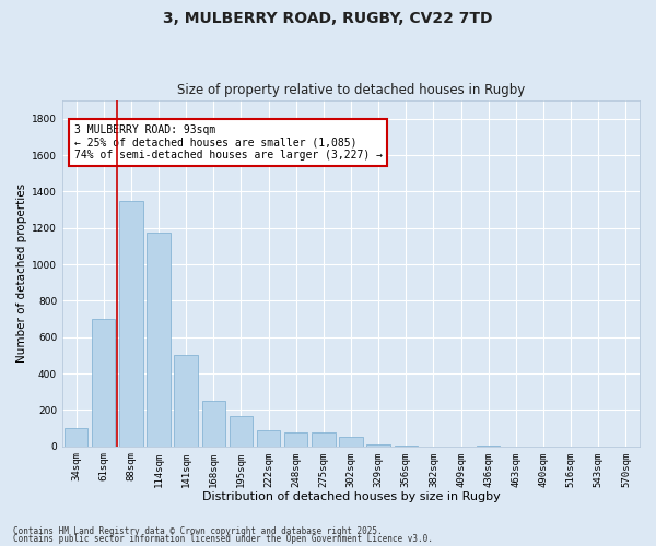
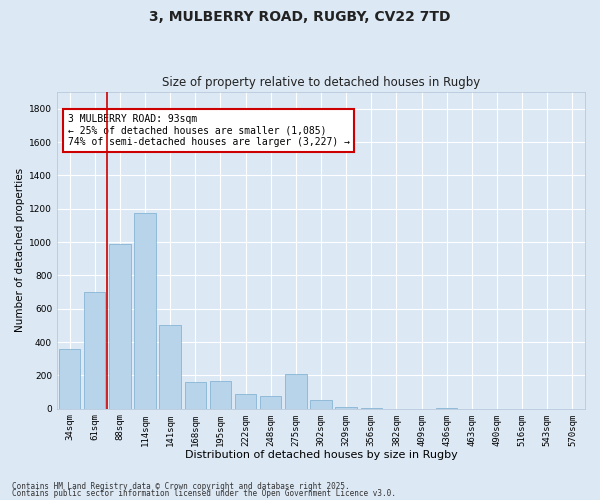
34sqm: 100 -> 360
88sqm: 1350 -> 990
168sqm: 250 -> 160
275sqm: 80 -> 210
